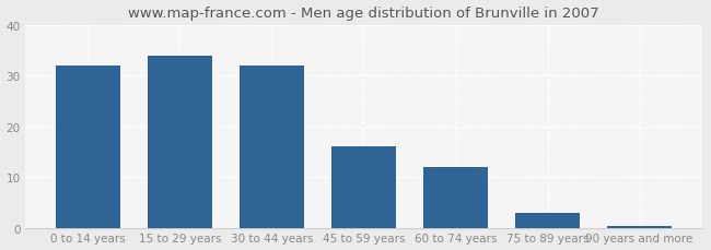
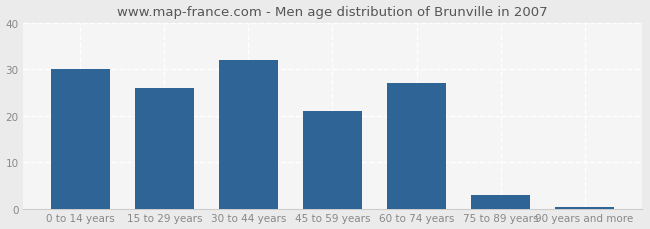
0 to 14 years: 32.0 -> 30.0
15 to 29 years: 34.0 -> 26.0
45 to 59 years: 16.0 -> 21.0
60 to 74 years: 12.0 -> 27.0
